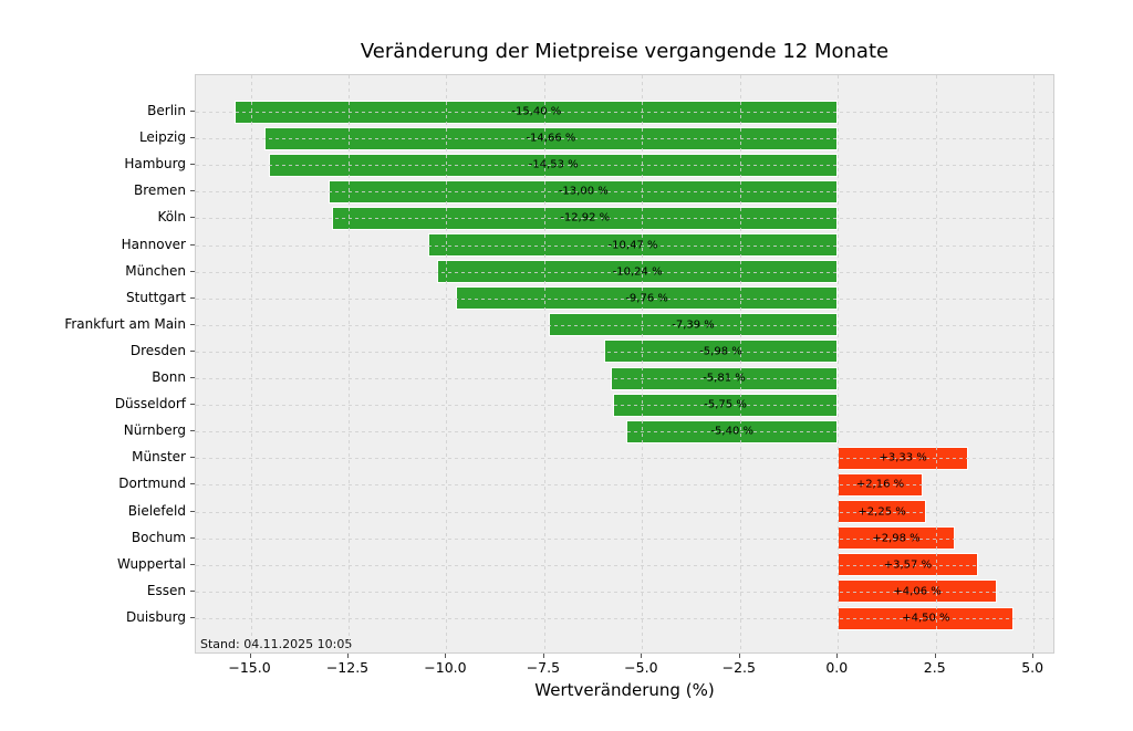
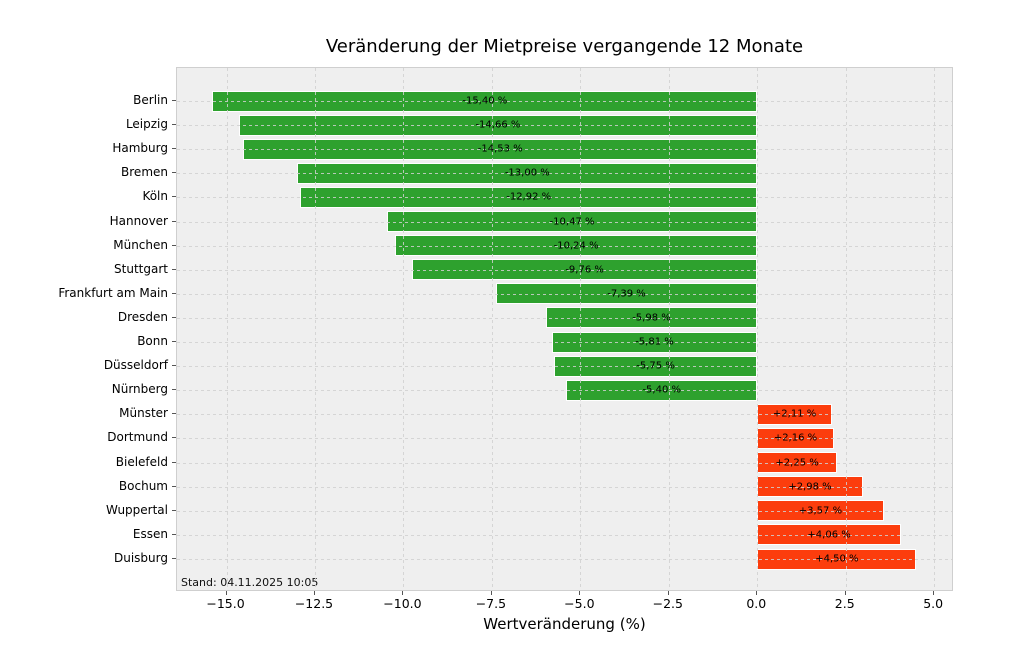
Münster: +3,33 -> +2,11
